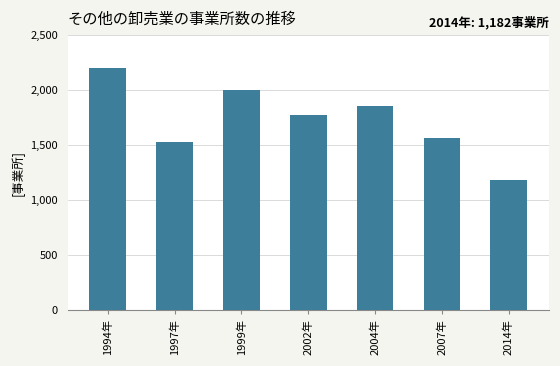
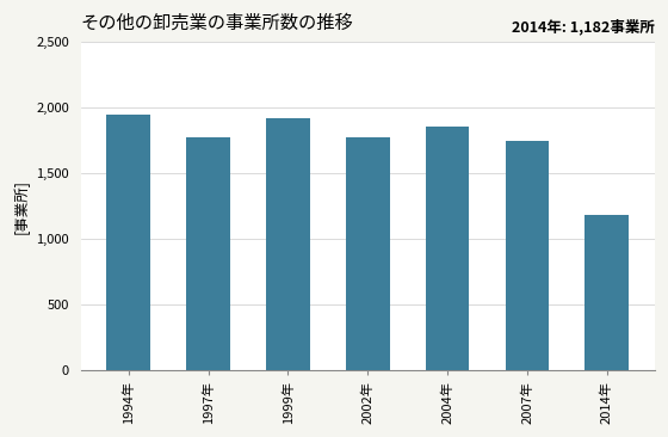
1994年: 2,200 -> 1,950
1997年: 1,530 -> 1,780
1999年: 2,000 -> 1,920
2007年: 1,560 -> 1,740
